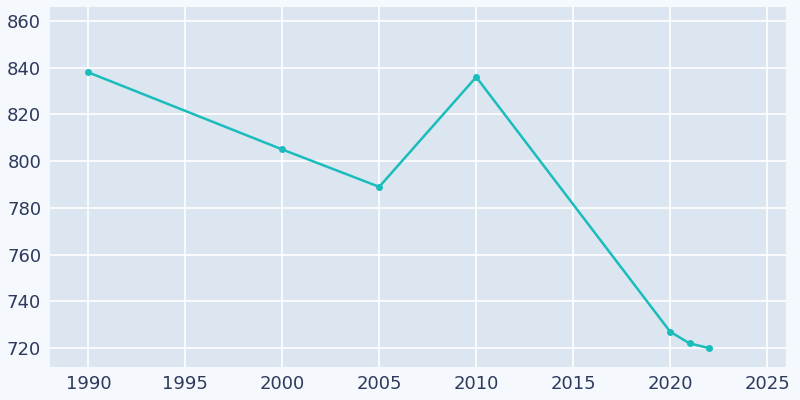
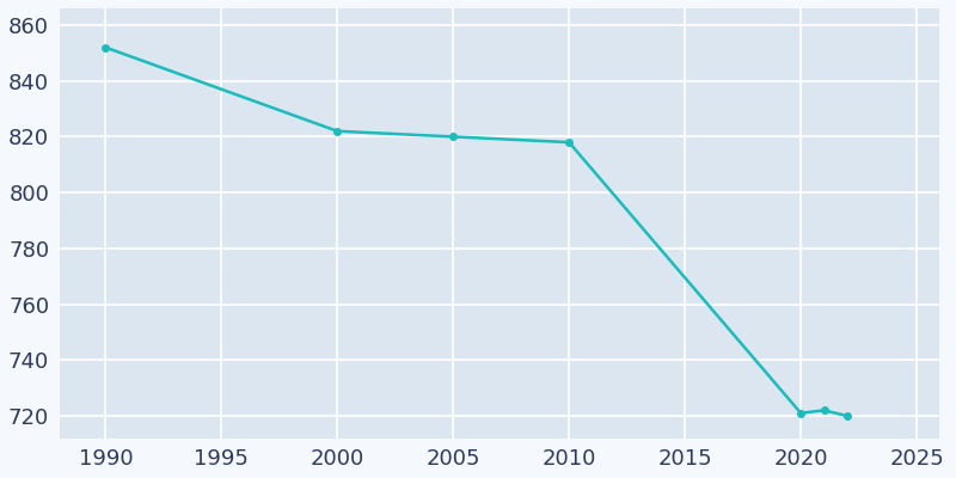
1990: 838 -> 852
2000: 805 -> 822
2005: 789 -> 820
2010: 836 -> 818
2020: 727 -> 721
